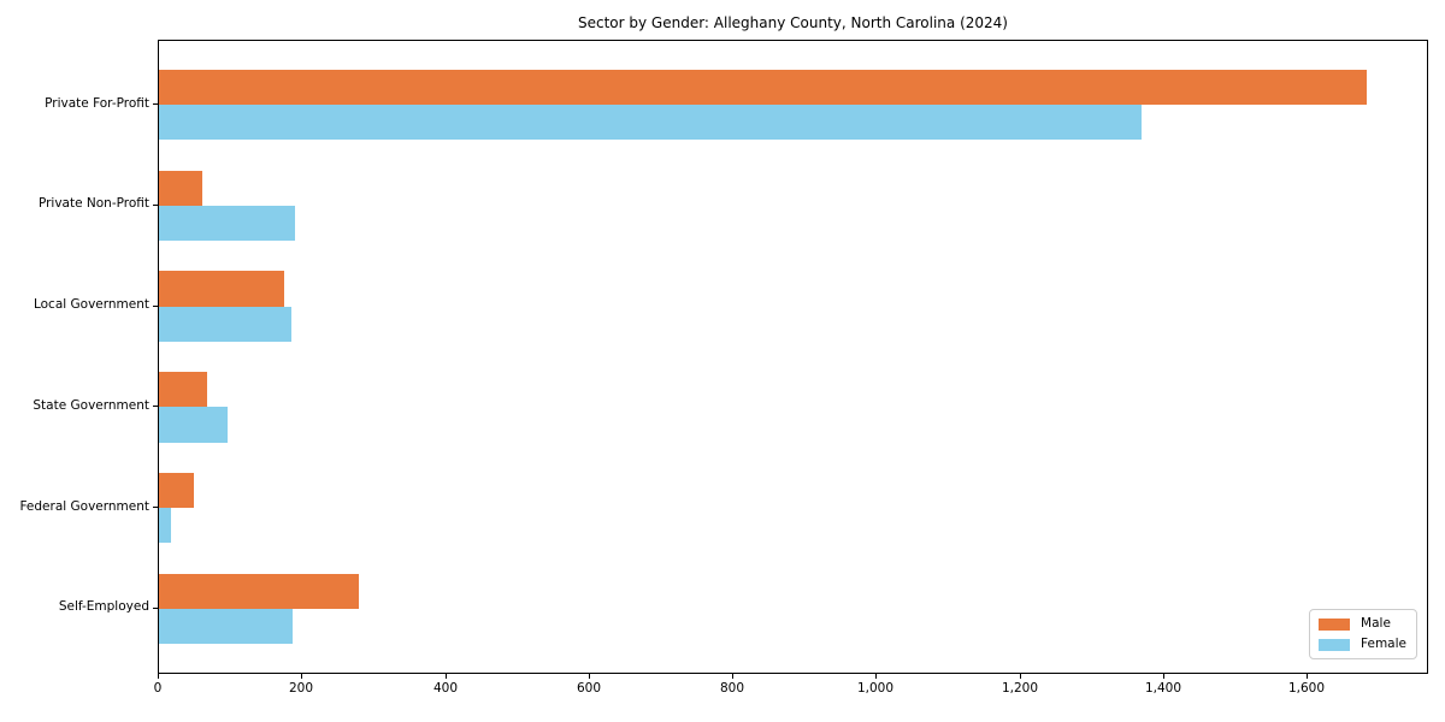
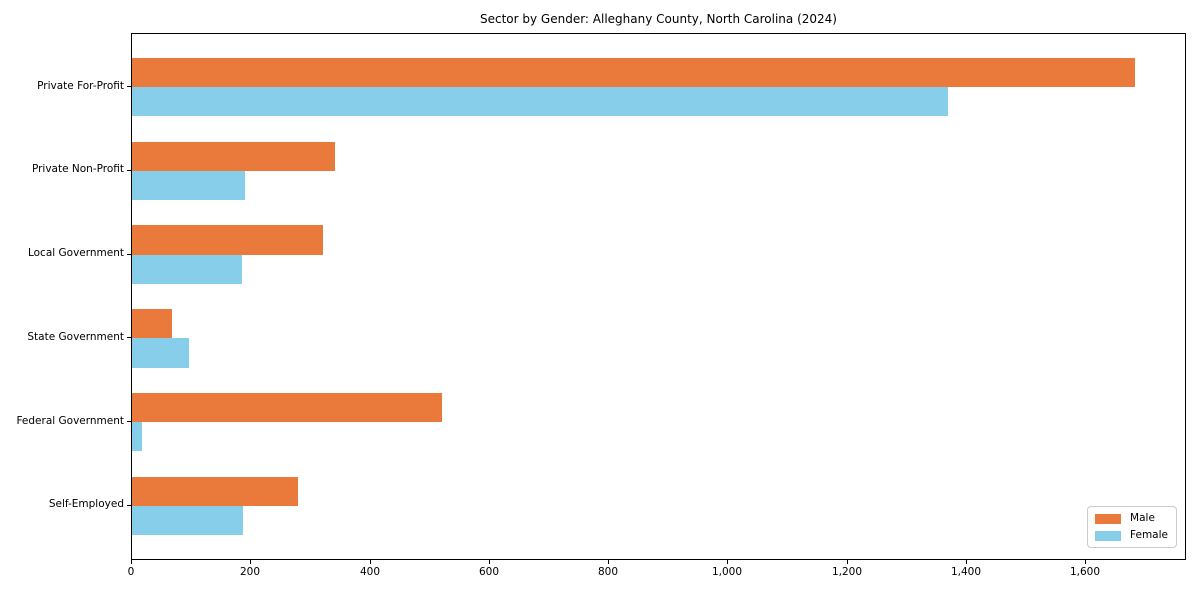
Male/Private Non-Profit: 60 -> 340
Male/Local Government: 180 -> 320
Male/Federal Government: 50 -> 520
